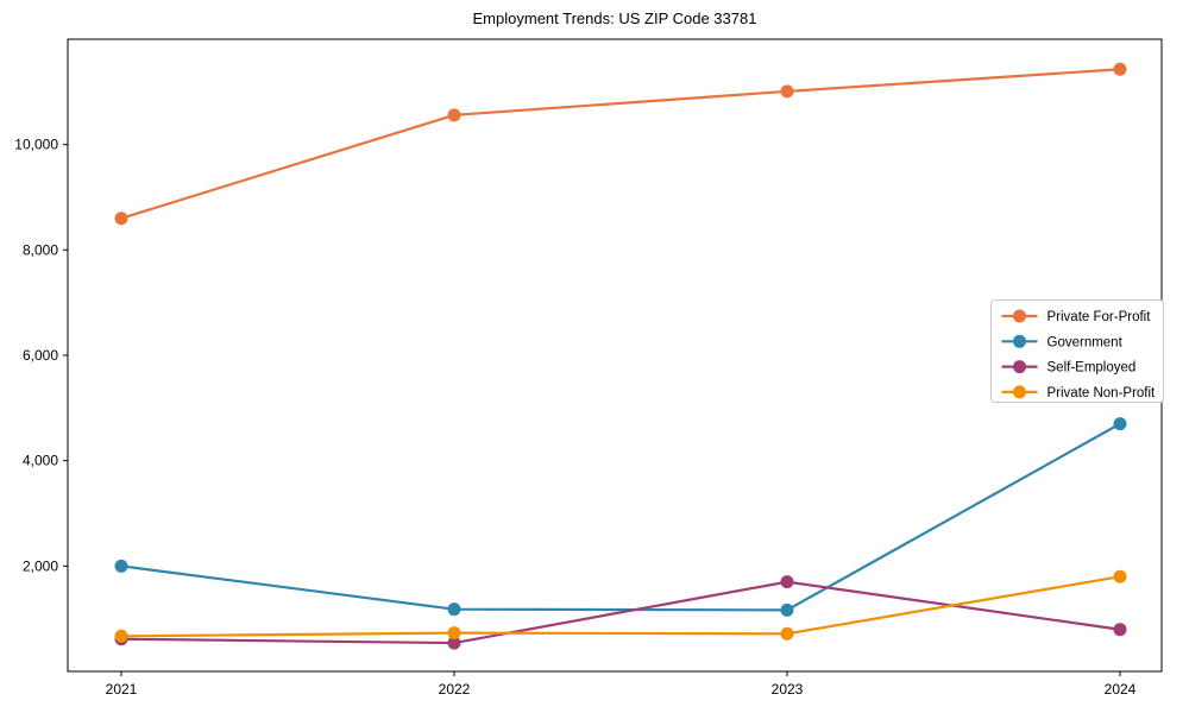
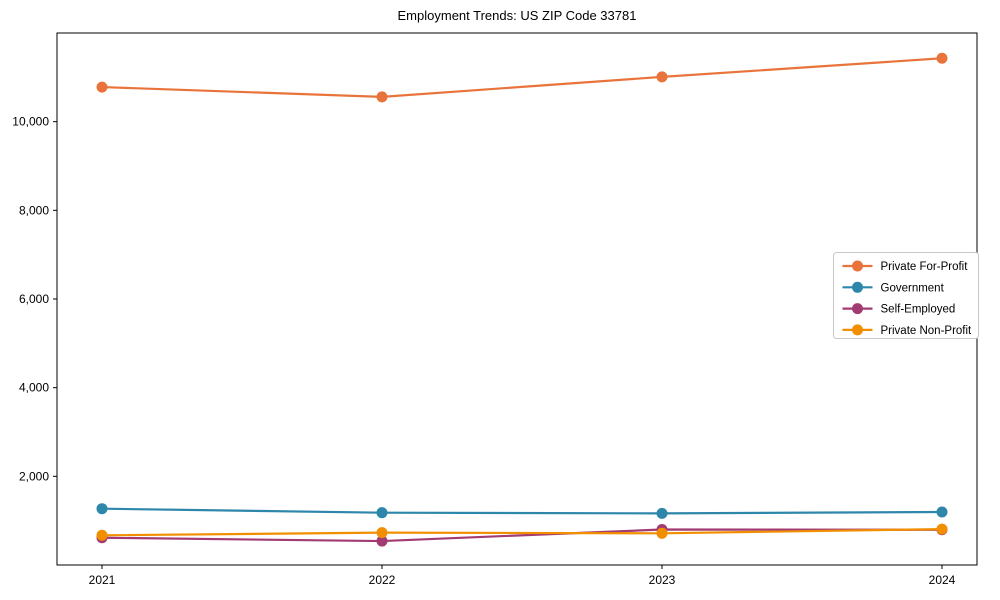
Private For-Profit/2021: 8600 -> 10800
Government/2021: 2000 -> 1300
Self-Employed/2023: 1700 -> 800
Government/2024: 4700 -> 1200
Private Non-Profit/2024: 1800 -> 800
